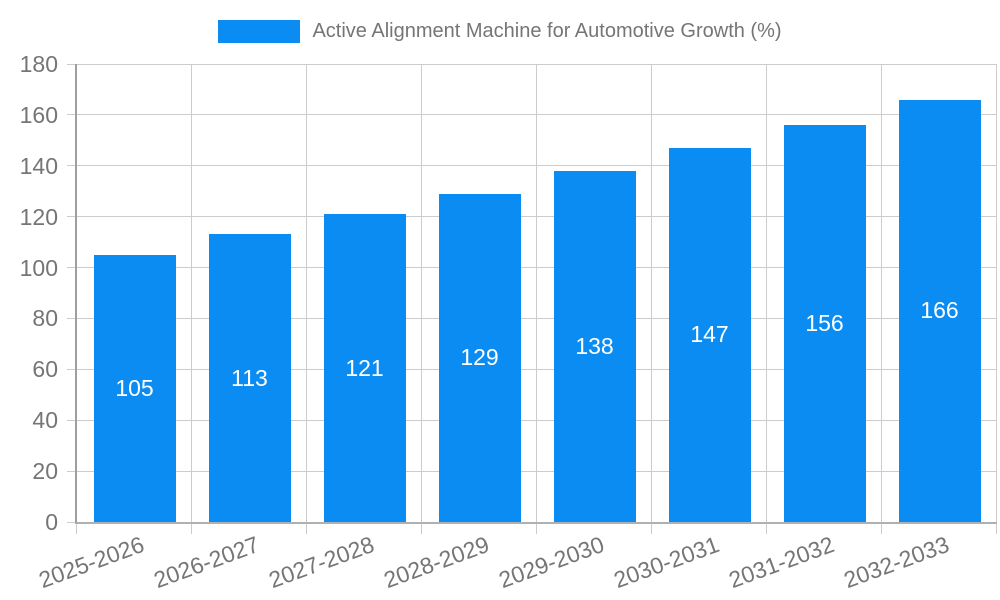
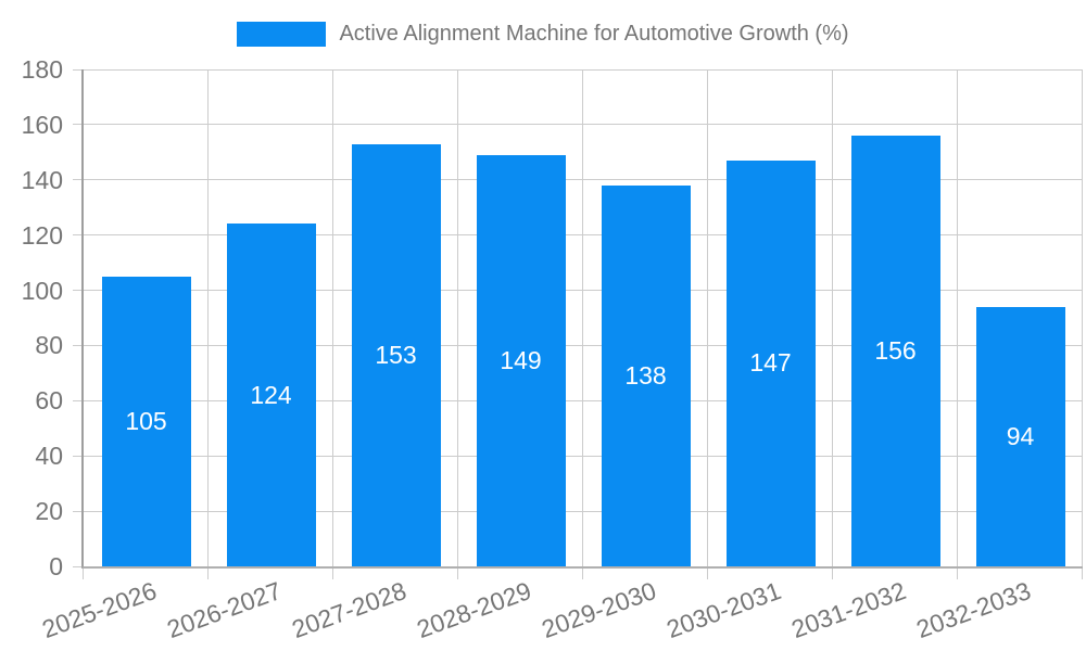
2026-2027: 113 -> 124
2027-2028: 121 -> 153
2028-2029: 129 -> 149
2032-2033: 166 -> 94
